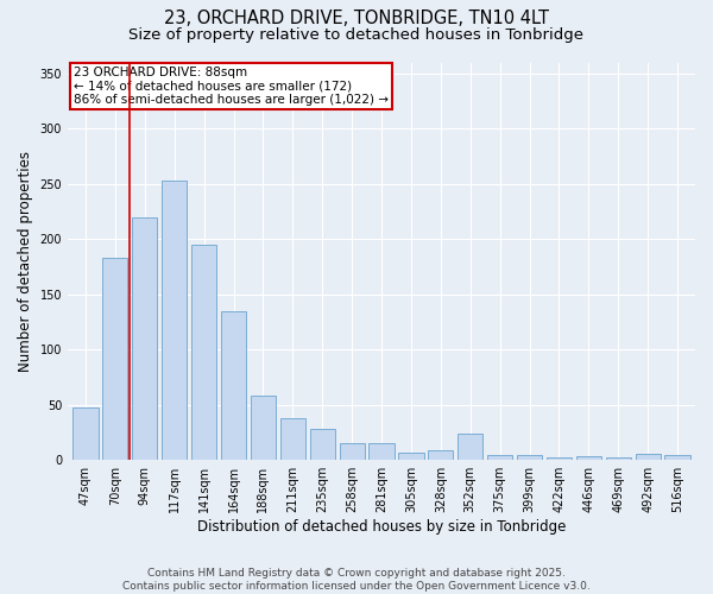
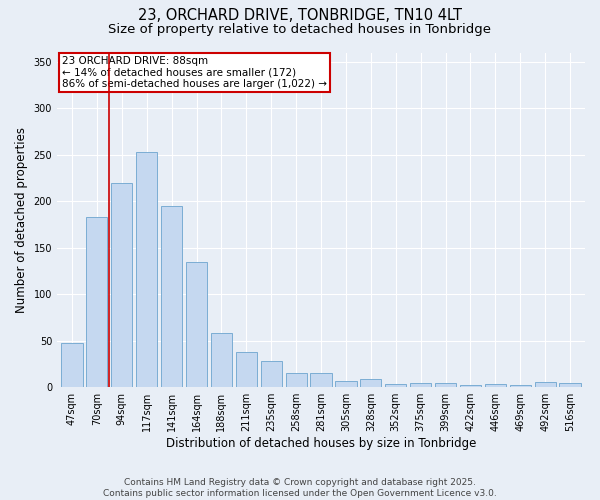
352sqm: 24 -> 3
